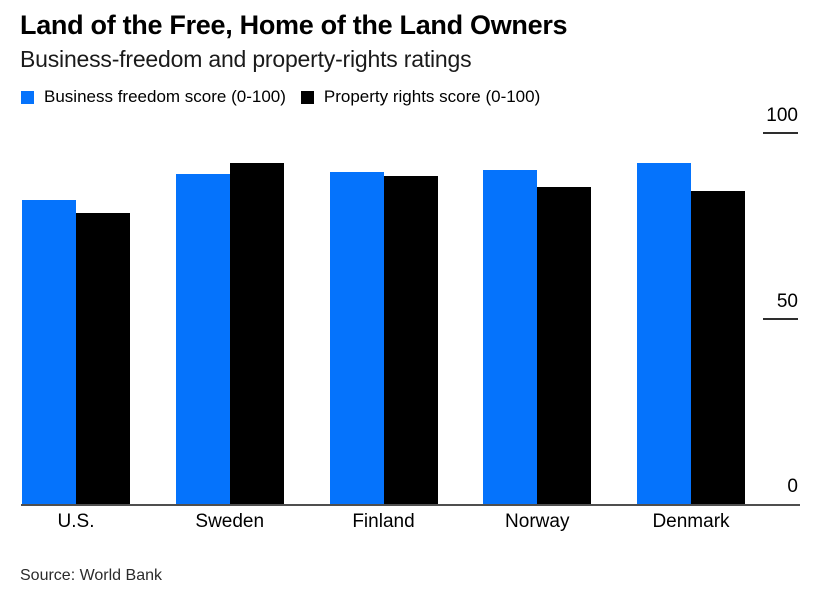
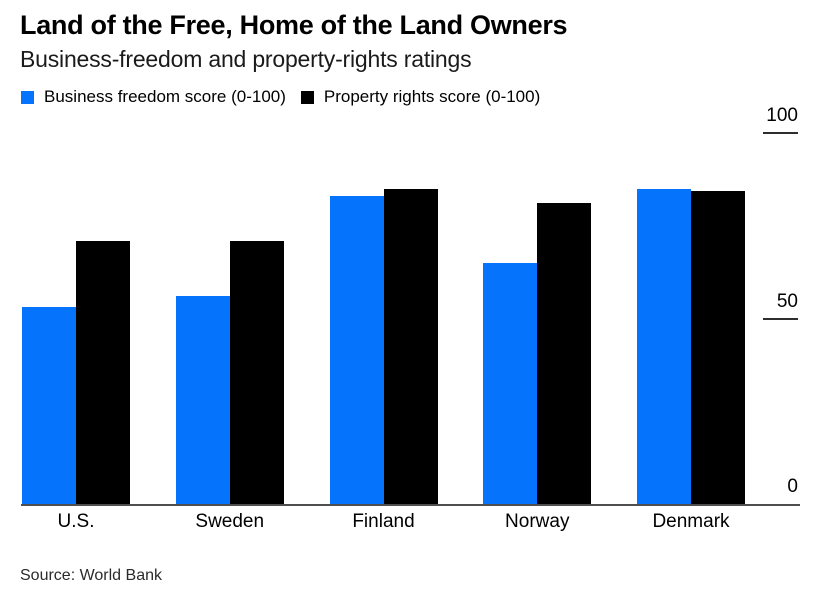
Business freedom score (0-100)/U.S.: 82 -> 53
Property rights score (0-100)/U.S.: 78 -> 71
Business freedom score (0-100)/Sweden: 89 -> 56
Property rights score (0-100)/Sweden: 92 -> 71
Business freedom score (0-100)/Finland: 90 -> 83
Property rights score (0-100)/Finland: 88 -> 85
Business freedom score (0-100)/Norway: 90 -> 65
Property rights score (0-100)/Norway: 86 -> 81
Business freedom score (0-100)/Denmark: 92 -> 85
